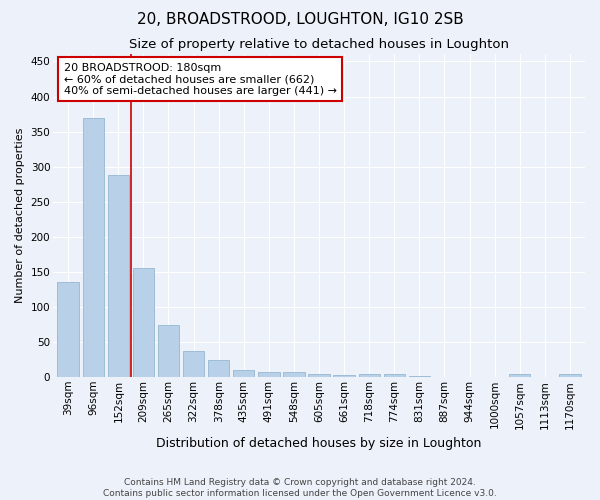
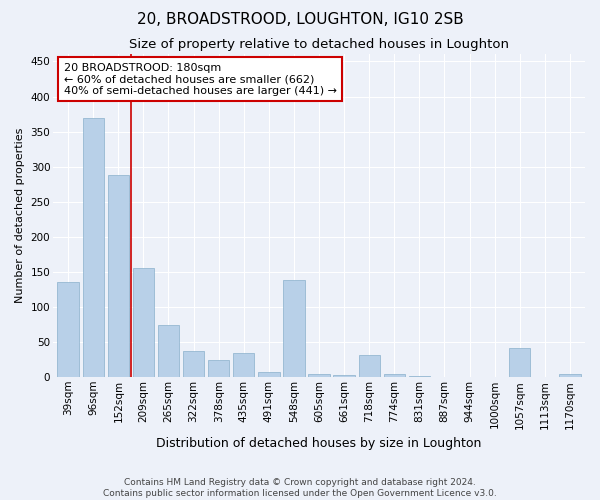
435sqm: 10 -> 34
548sqm: 7 -> 138
718sqm: 5 -> 32
1057sqm: 4 -> 42
